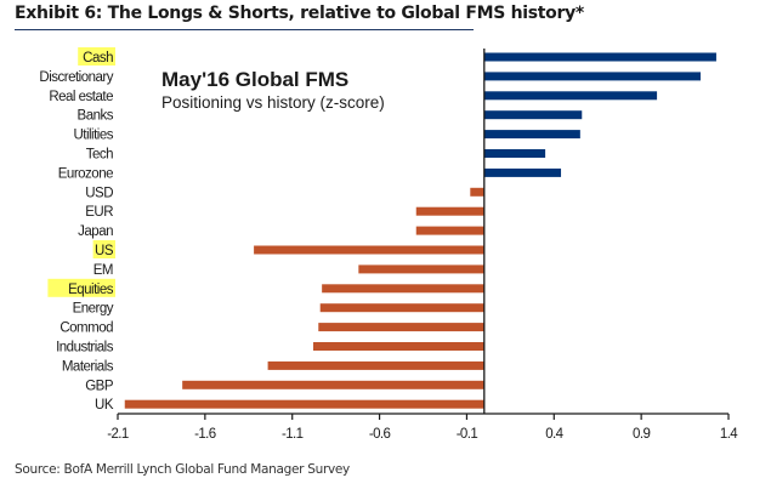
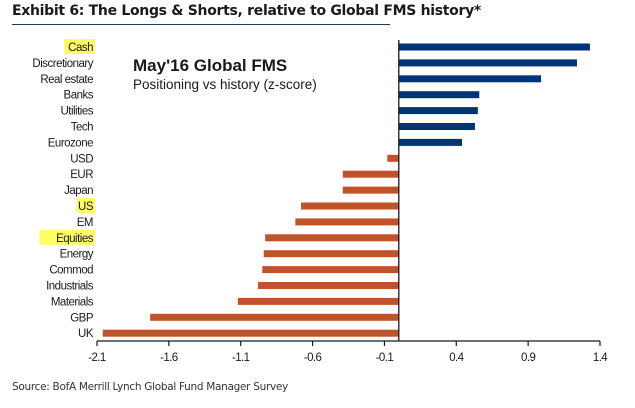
Tech: 0.35 -> 0.53
US: -1.32 -> -0.68
Materials: -1.24 -> -1.12
